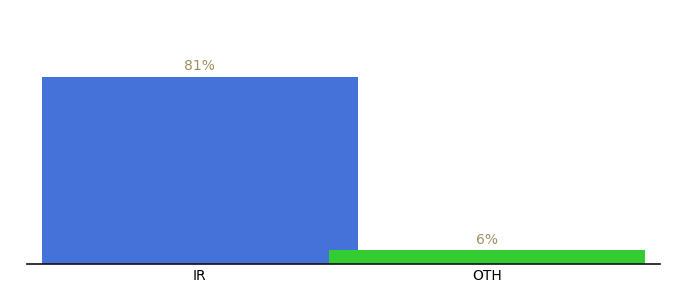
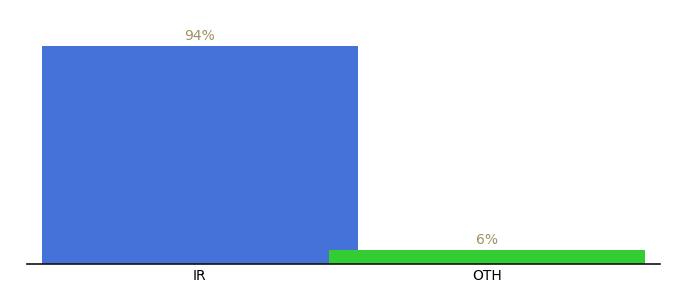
IR: 81% -> 94%
